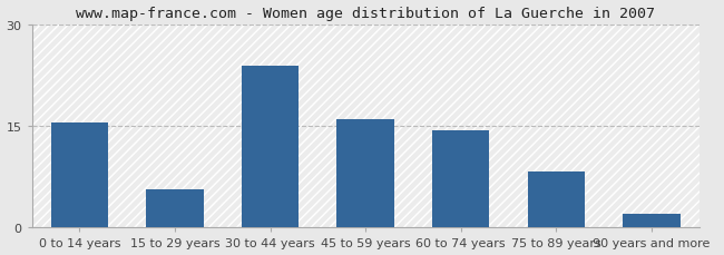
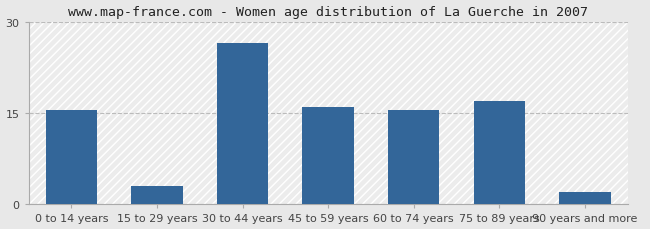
15 to 29 years: 5.6 -> 3.0
30 to 44 years: 23.8 -> 26.5
60 to 74 years: 14.4 -> 15.5
75 to 89 years: 8.2 -> 17.0
